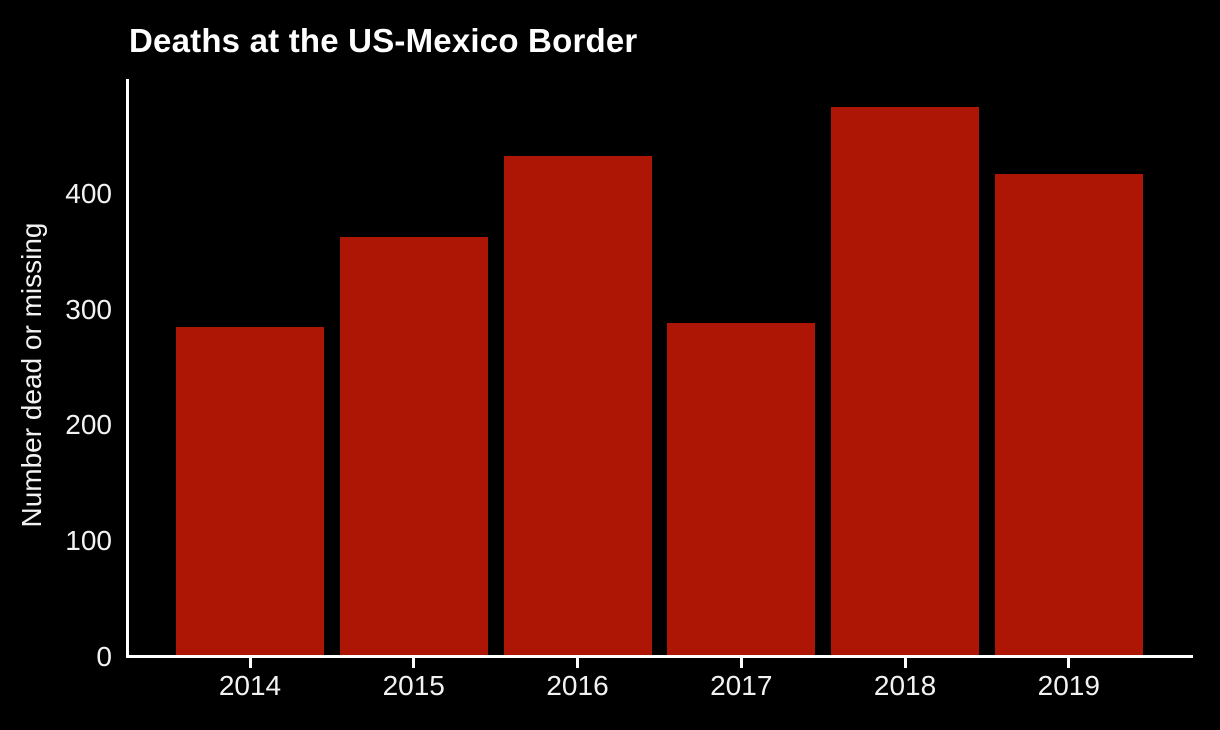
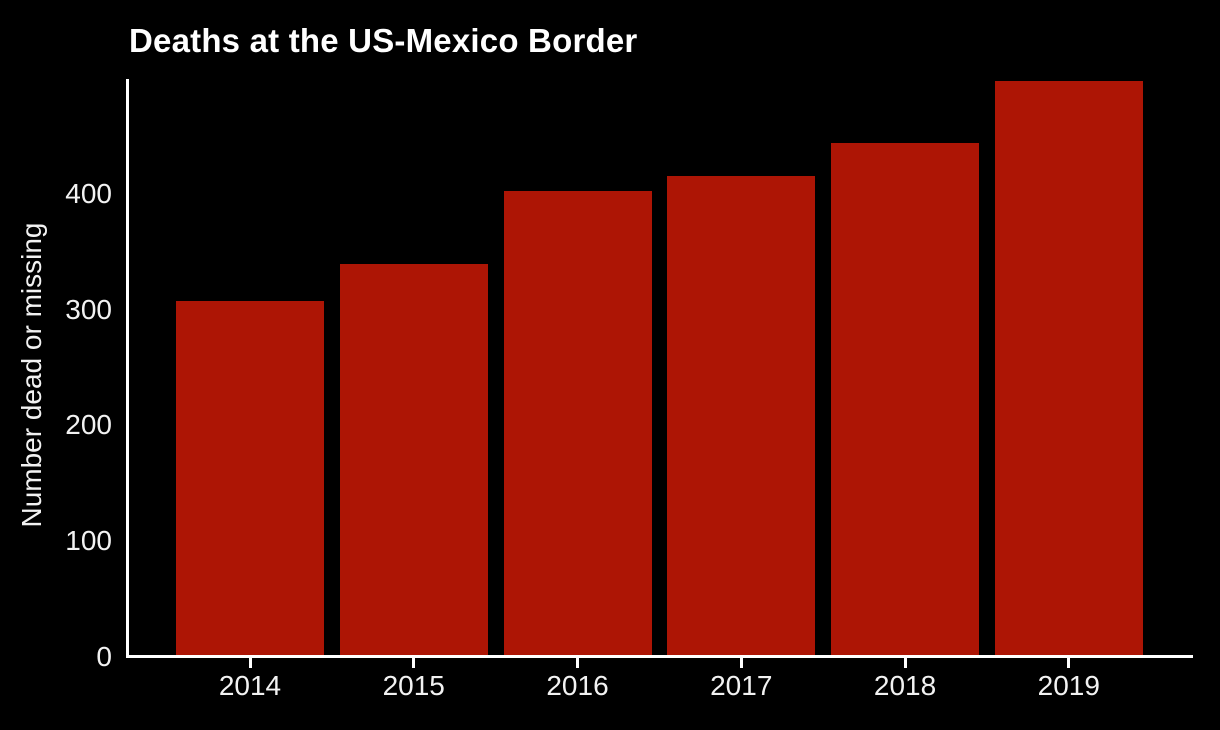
2014: 285 -> 307
2015: 363 -> 339
2016: 433 -> 402
2017: 288 -> 415
2018: 475 -> 444
2019: 417 -> 497
